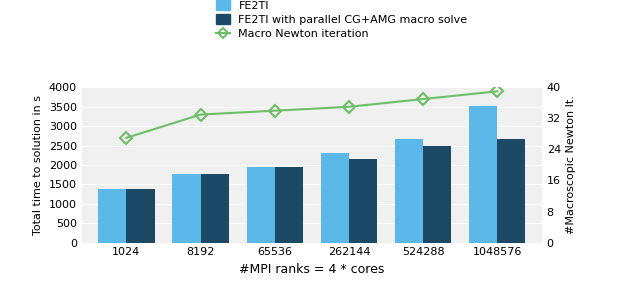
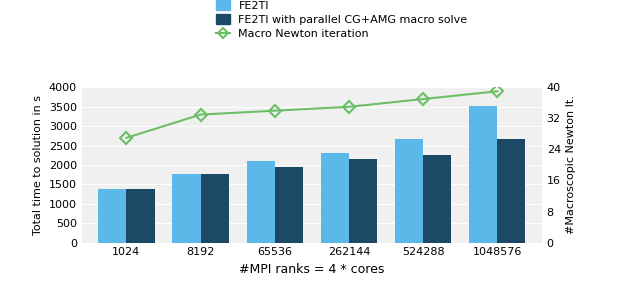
FE2TI/65536: 1960 -> 2100
FE2TI with parallel CG+AMG macro solve/524288: 2480 -> 2250
